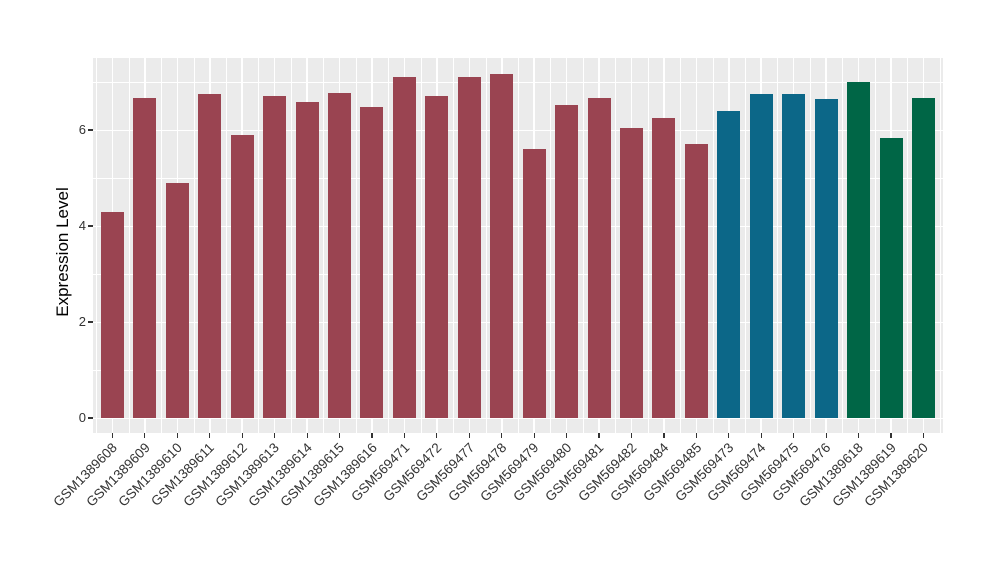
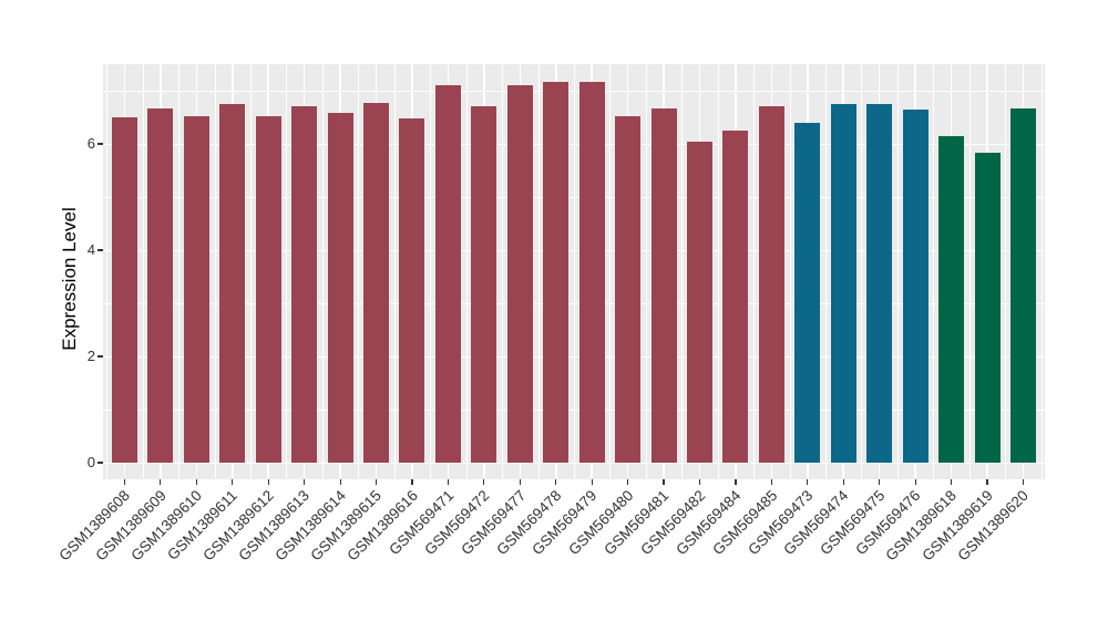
GSM1389608: 4.3 -> 6.5
GSM1389610: 4.9 -> 6.5
GSM1389612: 5.9 -> 6.5
GSM569479: 5.6 -> 7.2
GSM569485: 5.7 -> 6.7
GSM1389618: 7.0 -> 6.2
